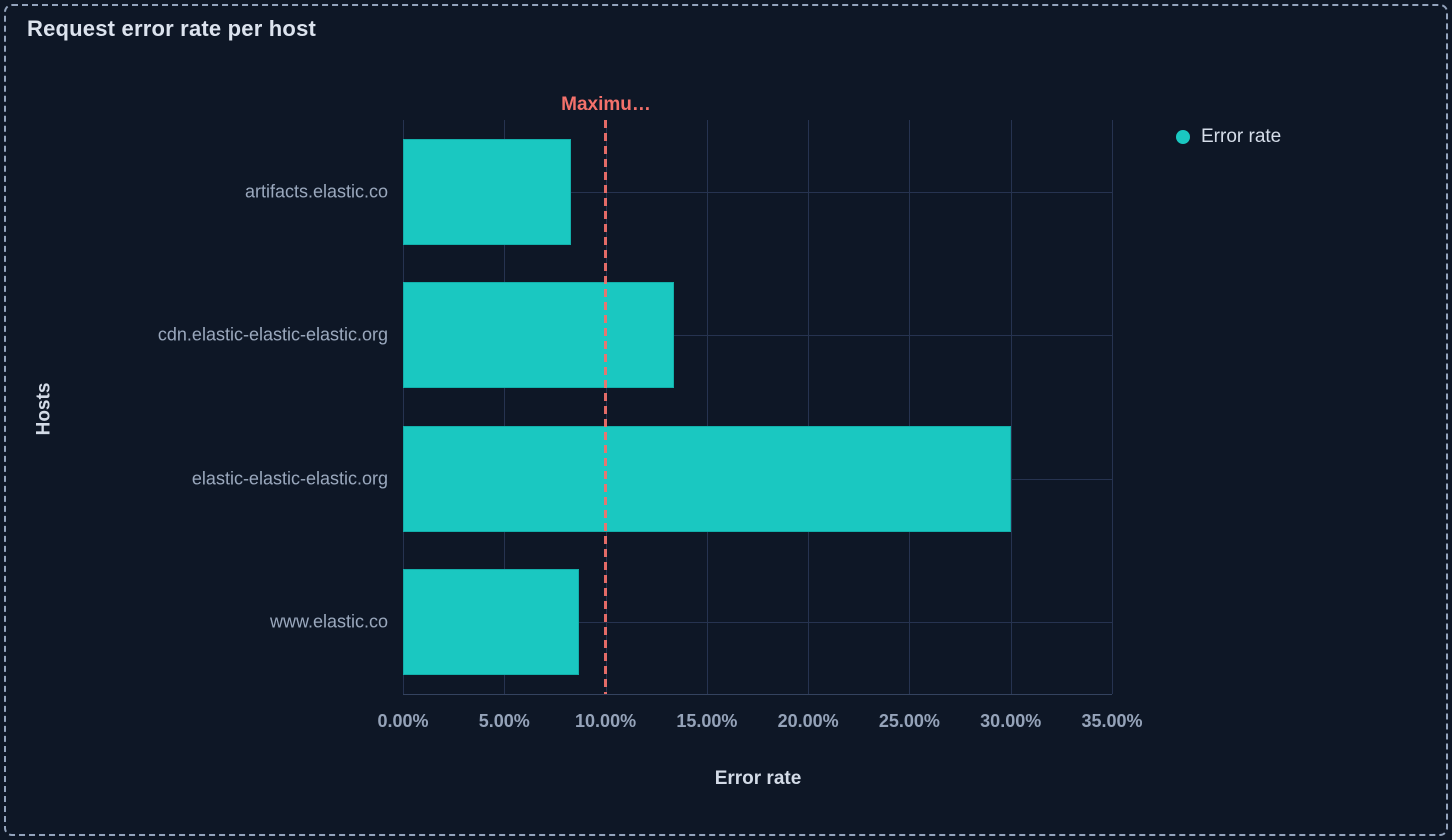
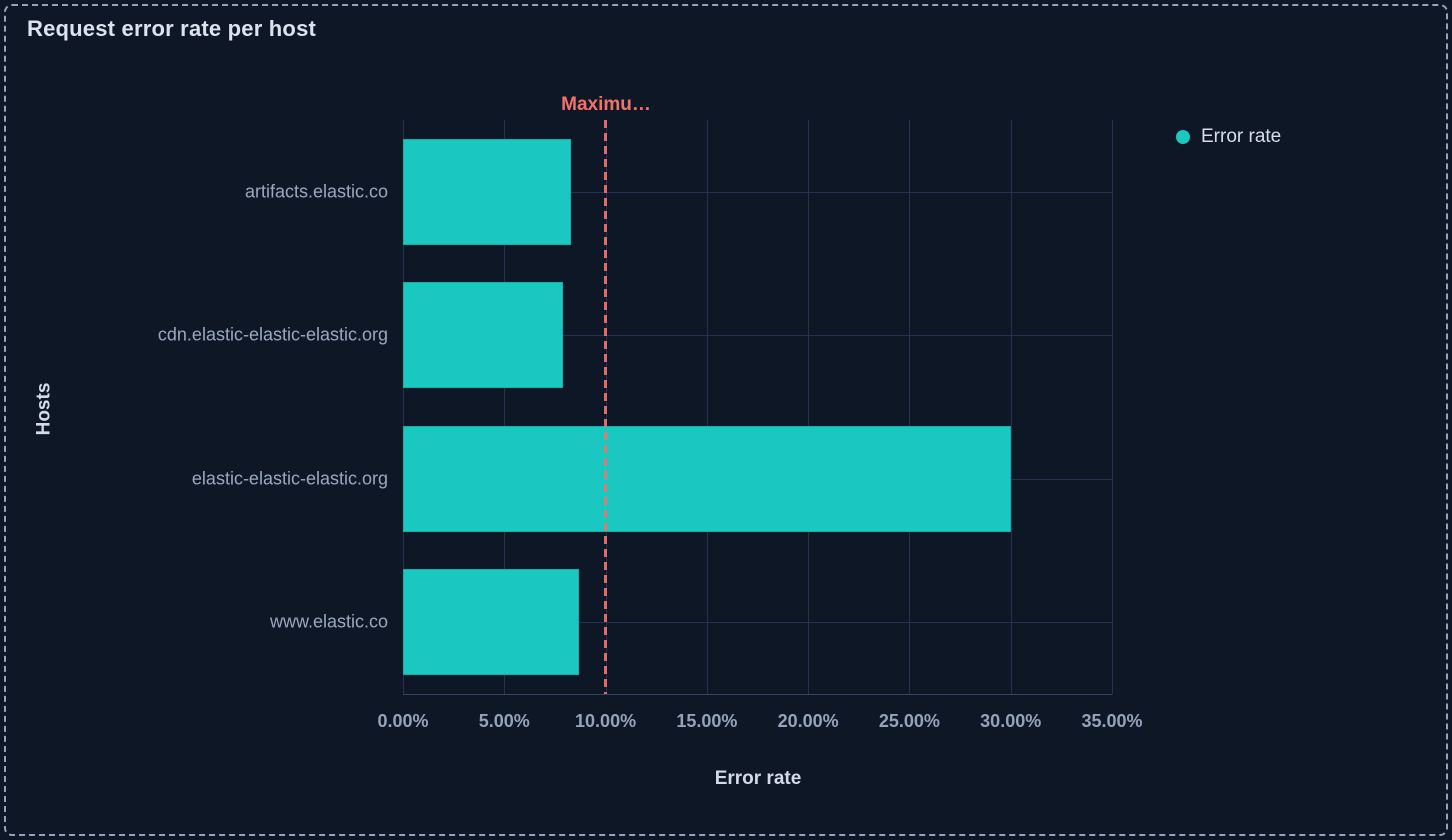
cdn.elastic-elastic-elastic.org: 13.4% -> 7.9%
